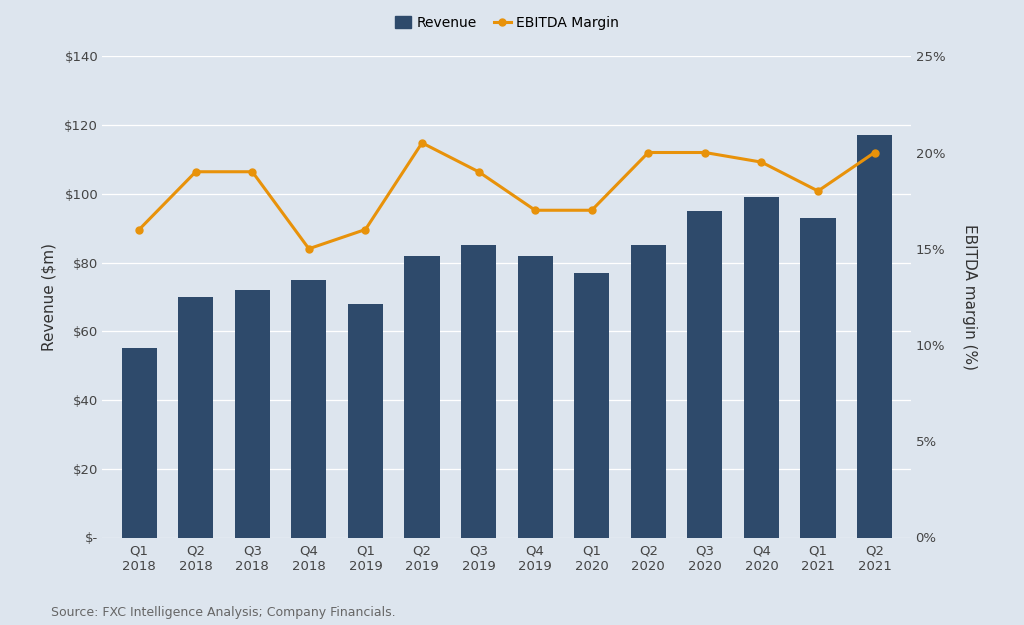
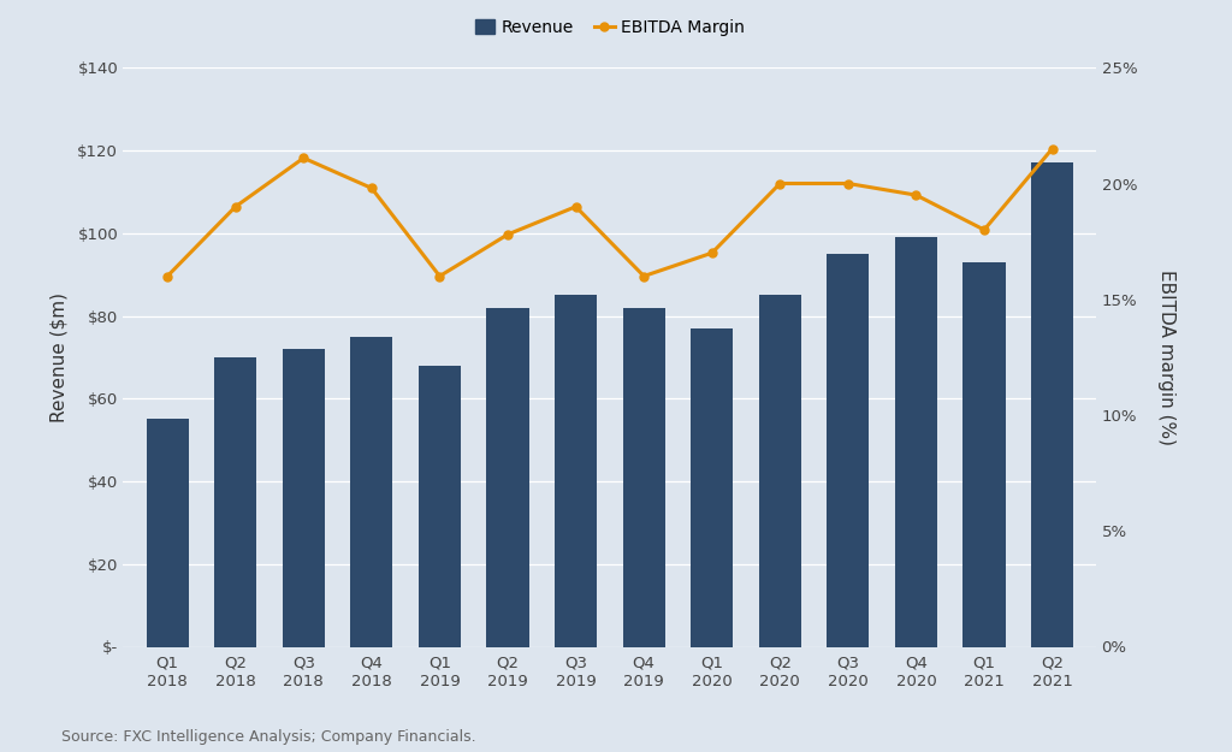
EBITDA Margin/Q3 2018: 19.0% -> 21.1%
EBITDA Margin/Q4 2018: 15.0% -> 19.8%
EBITDA Margin/Q2 2019: 20.5% -> 17.8%
EBITDA Margin/Q4 2019: 17.0% -> 16.0%
EBITDA Margin/Q2 2021: 20.0% -> 21.5%
